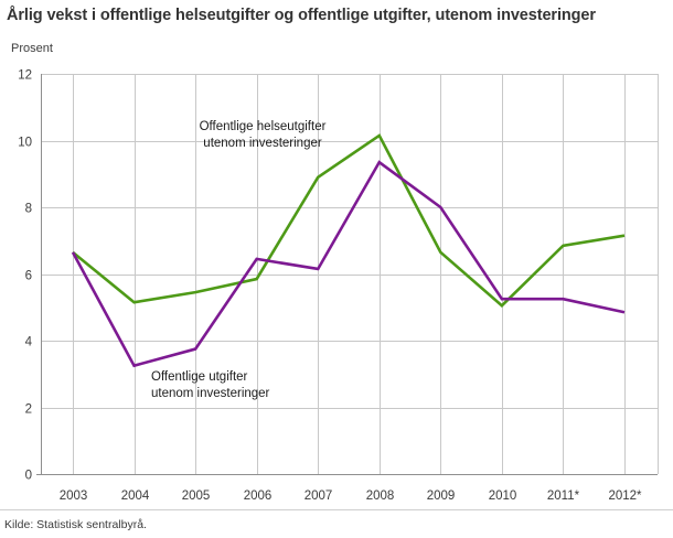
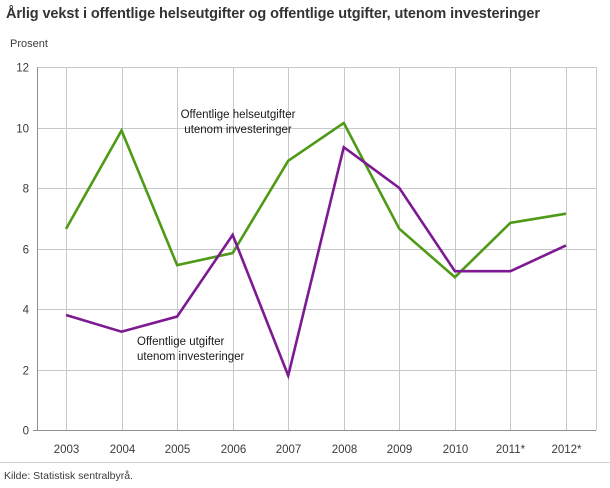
Offentlige utgifter utenom investeringer/2003: 6.7 -> 3.8
Offentlige helseutgifter utenom investeringer/2004: 5.2 -> 9.9
Offentlige utgifter utenom investeringer/2007: 6.2 -> 1.8
Offentlige utgifter utenom investeringer/2012*: 4.8 -> 6.1
